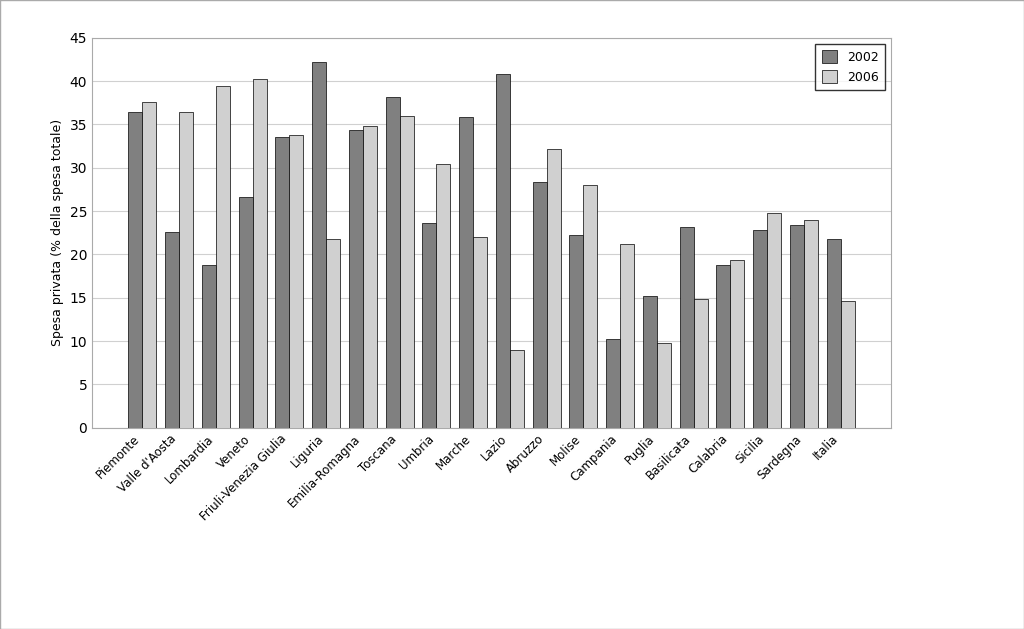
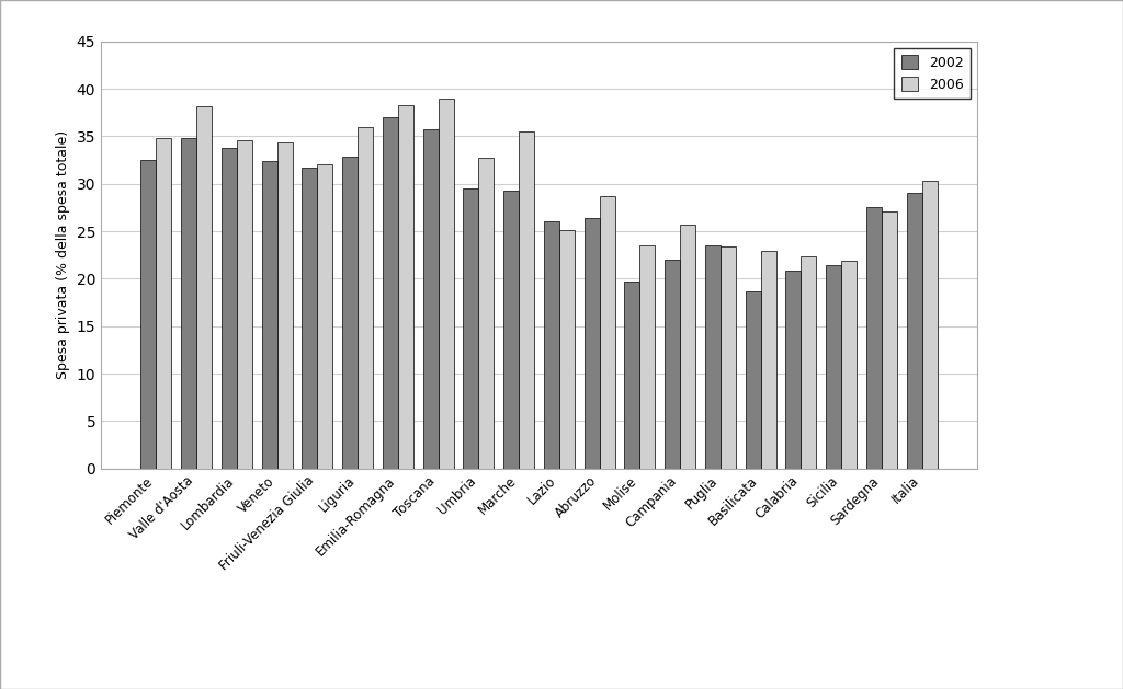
2002/Piemonte: 36.4 -> 32.5
2006/Piemonte: 37.6 -> 34.8
2002/Valle d'Aosta: 22.6 -> 34.8
2006/Valle d'Aosta: 36.4 -> 38.2
2002/Lombardia: 18.8 -> 33.8
2006/Lombardia: 39.4 -> 34.6
2002/Veneto: 26.6 -> 32.4
2006/Veneto: 40.2 -> 34.3
2002/Friuli-Venezia Giulia: 33.6 -> 31.7
2006/Friuli-Venezia Giulia: 33.8 -> 32.0
2002/Liguria: 42.2 -> 32.8
2006/Liguria: 21.8 -> 36.0
2002/Emilia-Romagna: 34.4 -> 37.0
2006/Emilia-Romagna: 34.8 -> 38.3
2002/Toscana: 38.2 -> 35.7
2006/Toscana: 36.0 -> 39.0
2002/Umbria: 23.6 -> 29.5
2006/Umbria: 30.4 -> 32.7
2002/Marche: 35.8 -> 29.3
2006/Marche: 22.0 -> 35.5
2002/Lazio: 40.8 -> 26.0
2006/Lazio: 9.0 -> 25.1
2002/Abruzzo: 28.4 -> 26.4
2006/Abruzzo: 32.2 -> 28.7
2002/Molise: 22.2 -> 19.7
2006/Molise: 28.0 -> 23.5
2002/Campania: 10.2 -> 22.0
2006/Campania: 21.2 -> 25.7
2002/Puglia: 15.2 -> 23.5
2006/Puglia: 9.8 -> 23.4
2002/Basilicata: 23.2 -> 18.7
2006/Basilicata: 14.8 -> 22.9
2002/Calabria: 18.8 -> 20.8
2006/Calabria: 19.4 -> 22.4
2002/Sicilia: 22.8 -> 21.4
2006/Sicilia: 24.8 -> 21.9
2002/Sardegna: 23.4 -> 27.5
2006/Sardegna: 24.0 -> 27.1
2002/Italia: 21.8 -> 29.0
2006/Italia: 14.6 -> 30.3
